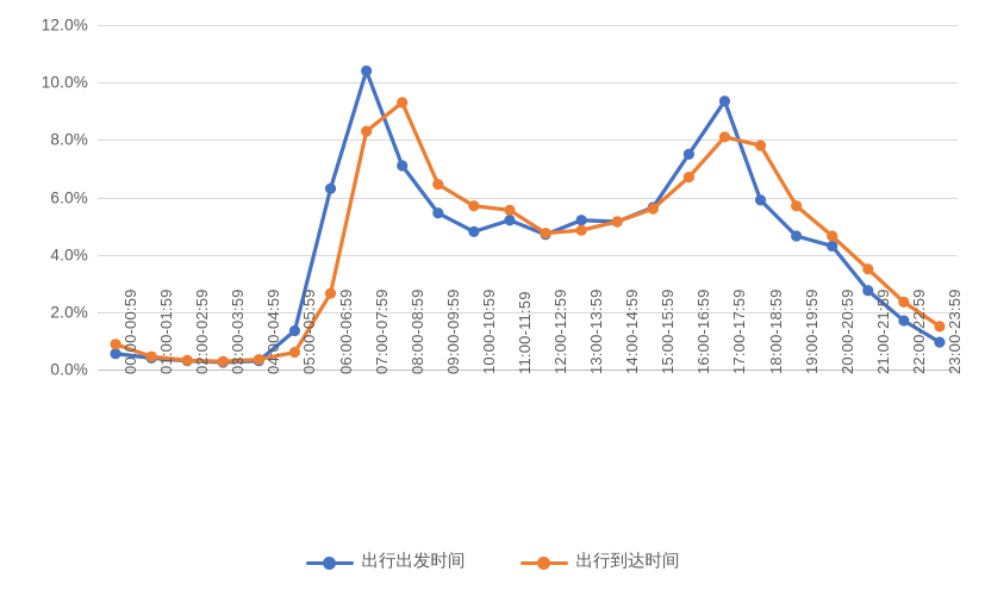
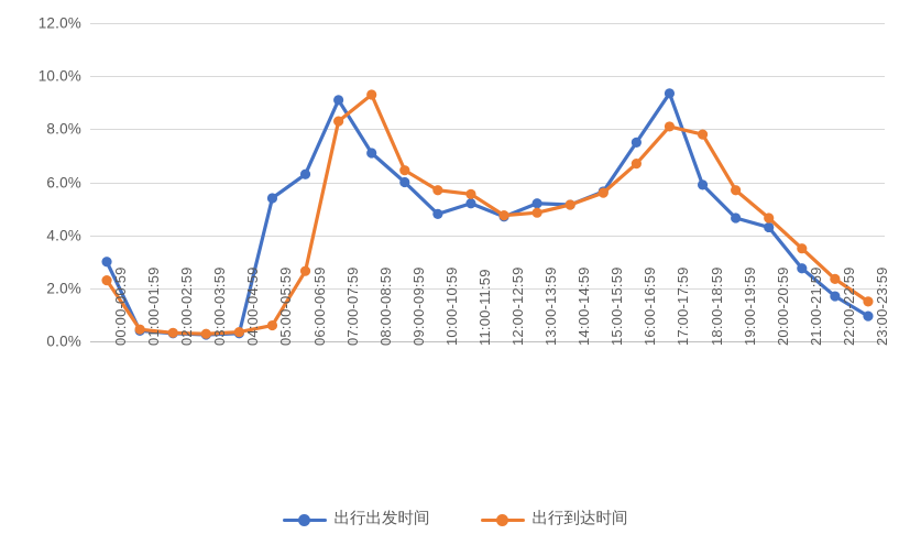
出行出发时间/00:00-00:59: 0.6% -> 3.0%
出行到达时间/00:00-00:59: 0.9% -> 2.3%
出行出发时间/05:00-05:59: 1.4% -> 5.4%
出行出发时间/07:00-07:59: 10.4% -> 9.1%
出行出发时间/09:00-09:59: 5.5% -> 6.0%
